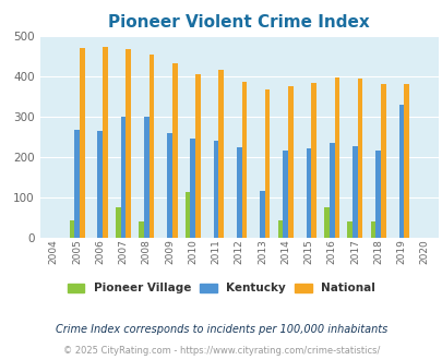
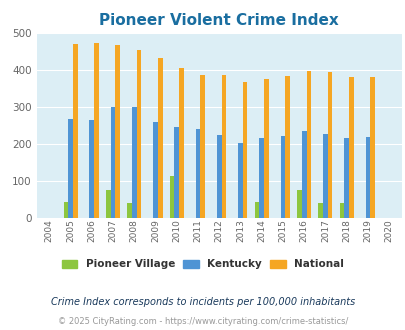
National/2011: 415 -> 387
Kentucky/2013: 115 -> 202
Kentucky/2019: 330 -> 218
